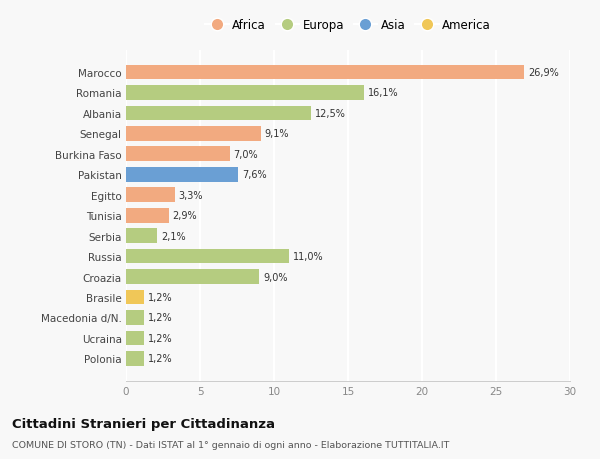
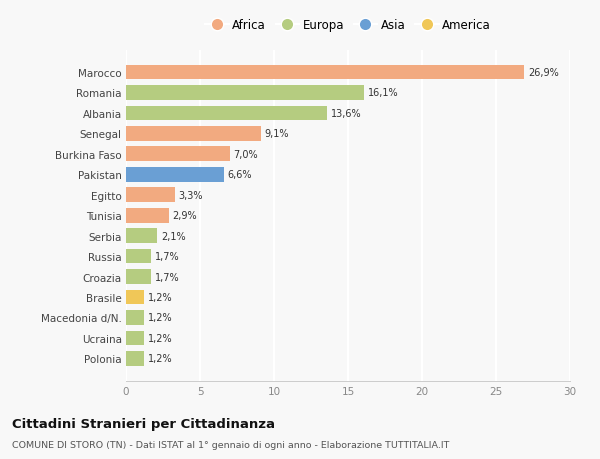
Albania: 12,5% -> 13,6%
Pakistan: 7,6% -> 6,6%
Russia: 11,0% -> 1,7%
Croazia: 9,0% -> 1,7%
